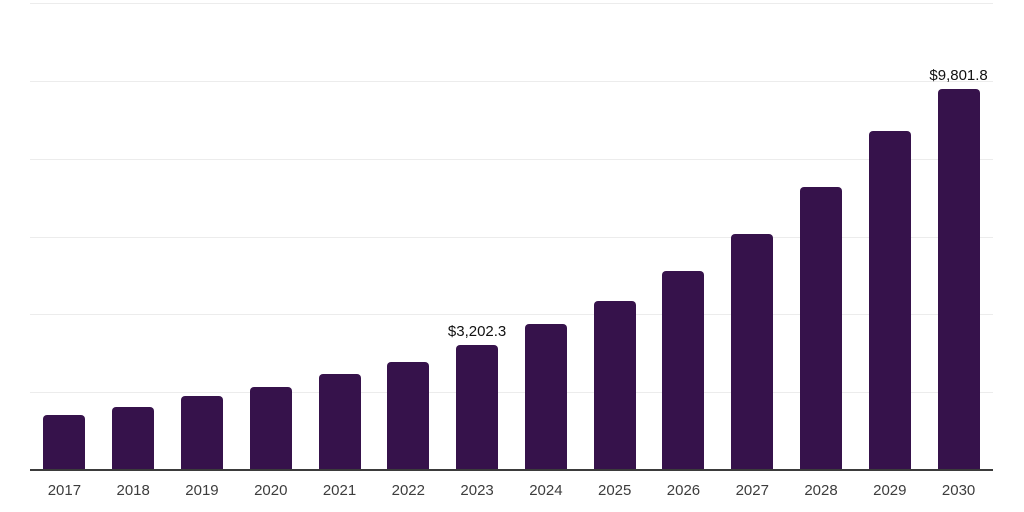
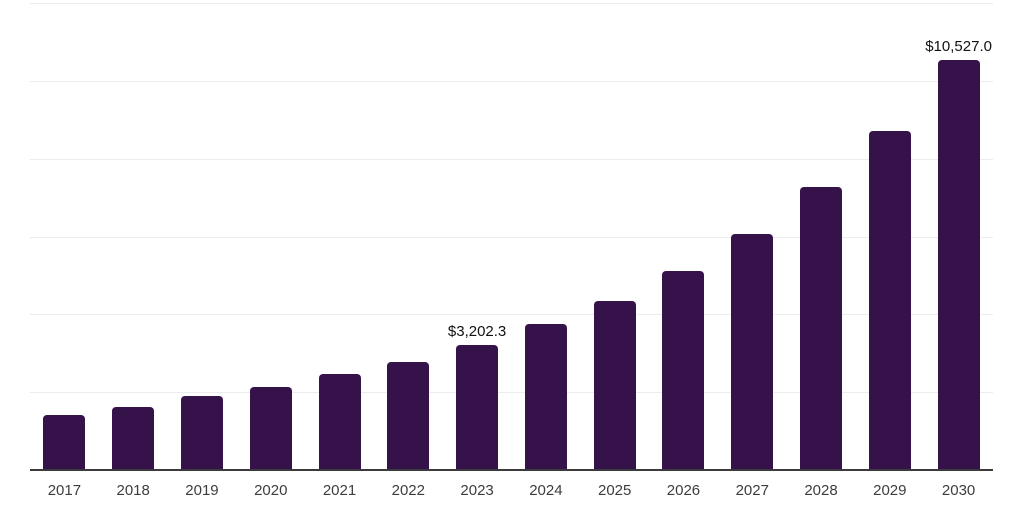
2030: $9,801.8 -> $10,527.0
